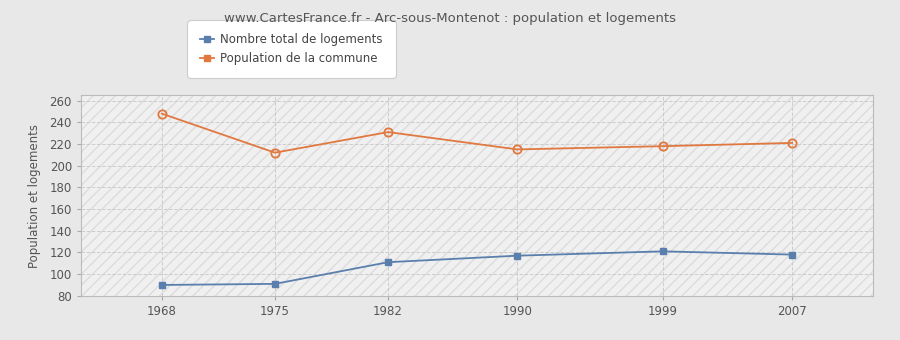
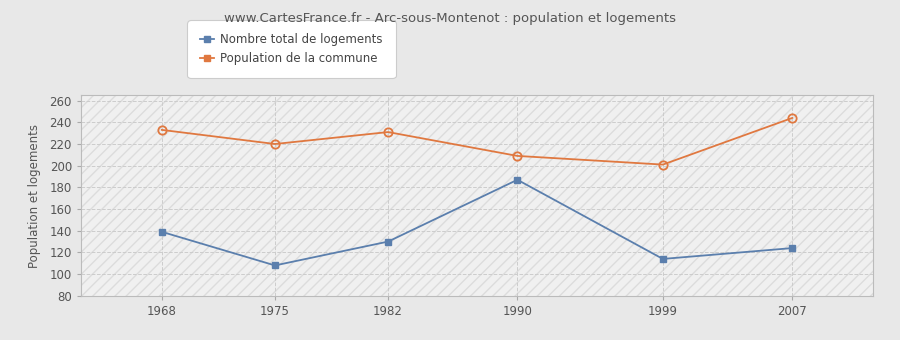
Nombre total de logements/1968: 90 -> 139
Population de la commune/1968: 248 -> 233
Nombre total de logements/1975: 91 -> 108
Population de la commune/1975: 212 -> 220
Nombre total de logements/1982: 111 -> 130
Nombre total de logements/1990: 117 -> 187
Population de la commune/1990: 215 -> 209
Nombre total de logements/1999: 121 -> 114
Population de la commune/1999: 218 -> 201
Nombre total de logements/2007: 118 -> 124
Population de la commune/2007: 221 -> 244
